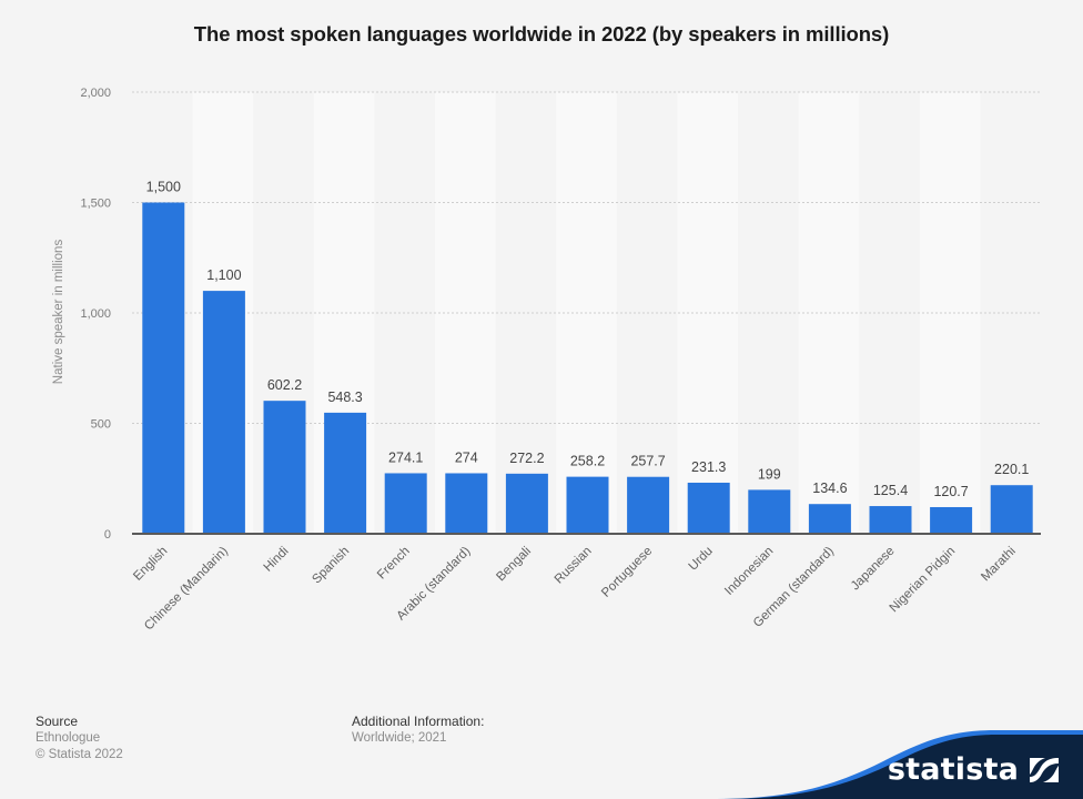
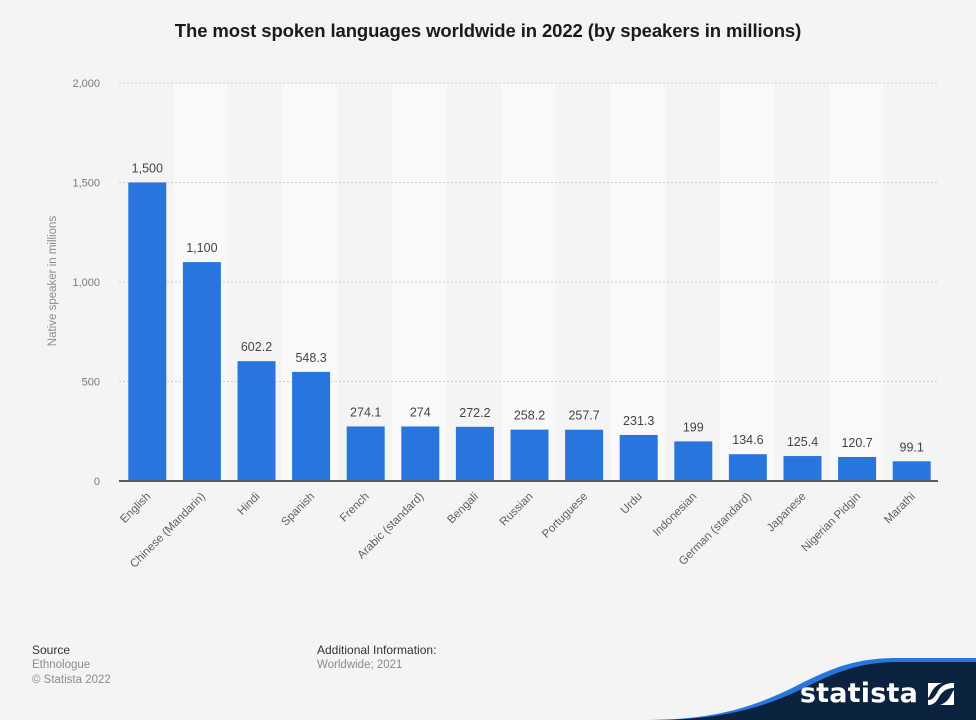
Marathi: 220.1 -> 99.1
